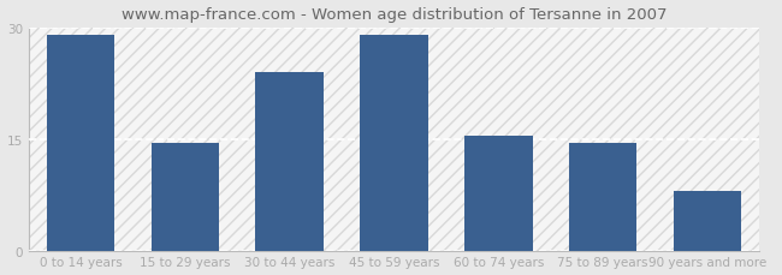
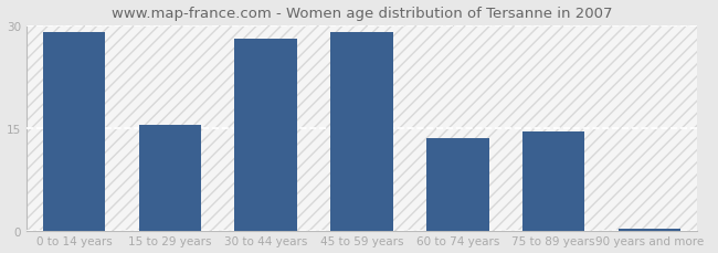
15 to 29 years: 14.4 -> 15.5
30 to 44 years: 24.0 -> 28.0
60 to 74 years: 15.4 -> 13.5
90 years and more: 8.0 -> 0.3
